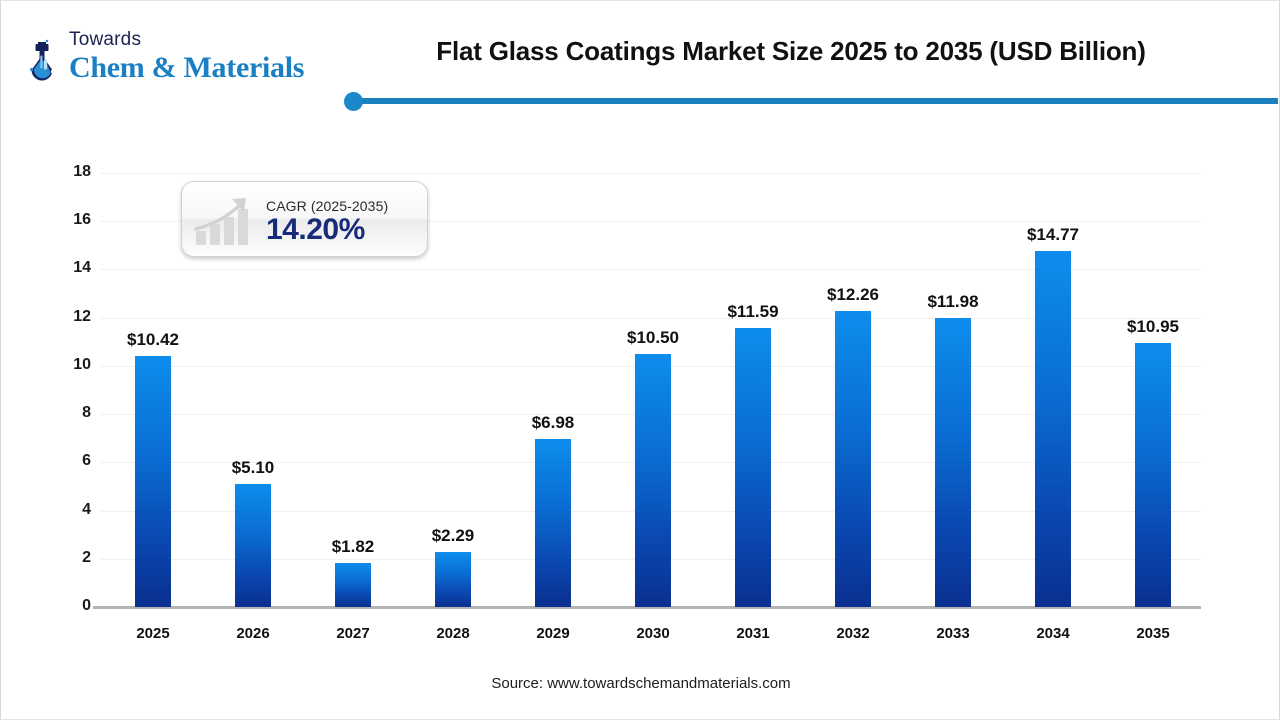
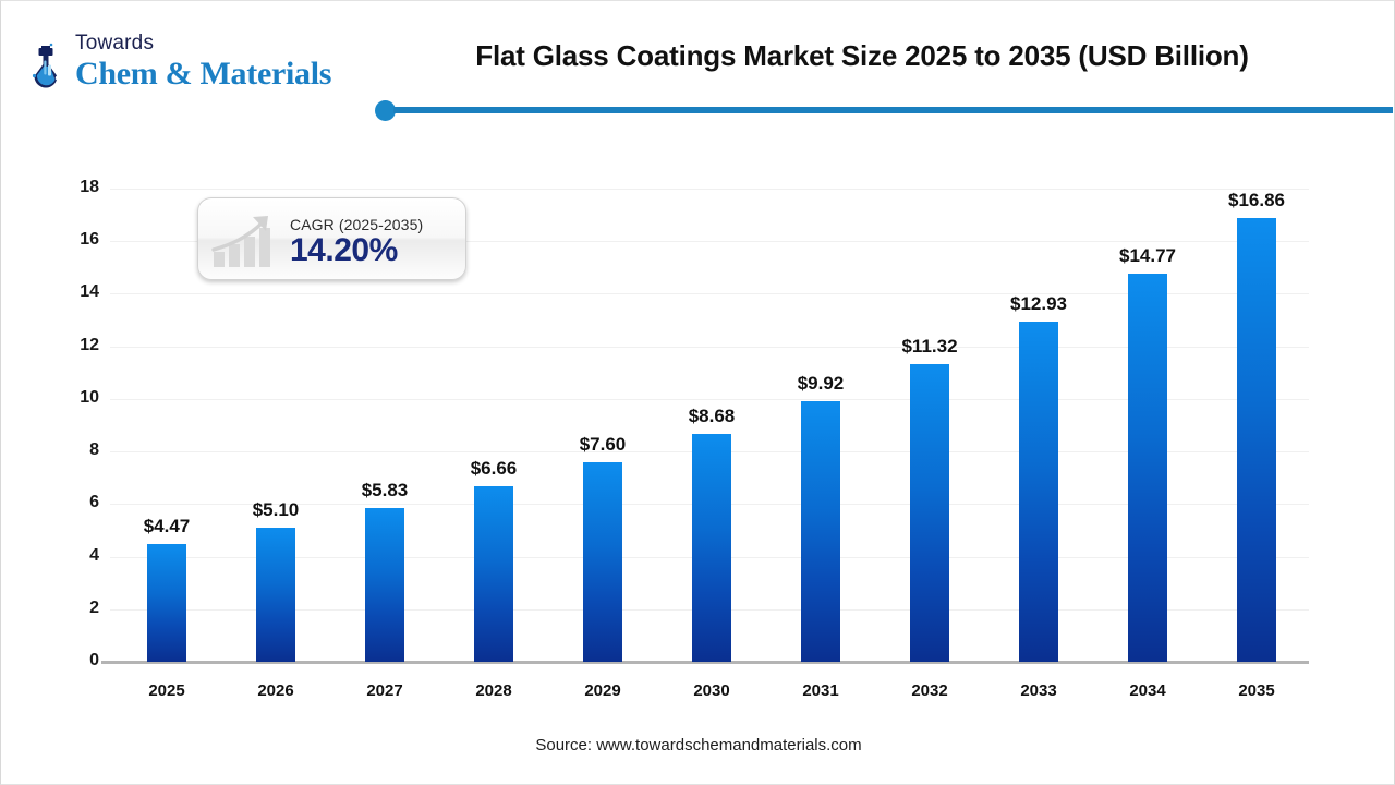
2025: $10.42 -> $4.47
2027: $1.82 -> $5.83
2028: $2.29 -> $6.66
2029: $6.98 -> $7.60
2030: $10.50 -> $8.68
2031: $11.59 -> $9.92
2032: $12.26 -> $11.32
2033: $11.98 -> $12.93
2035: $10.95 -> $16.86
